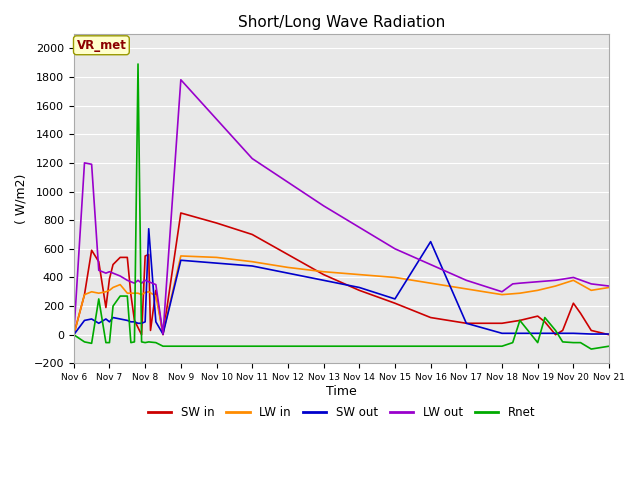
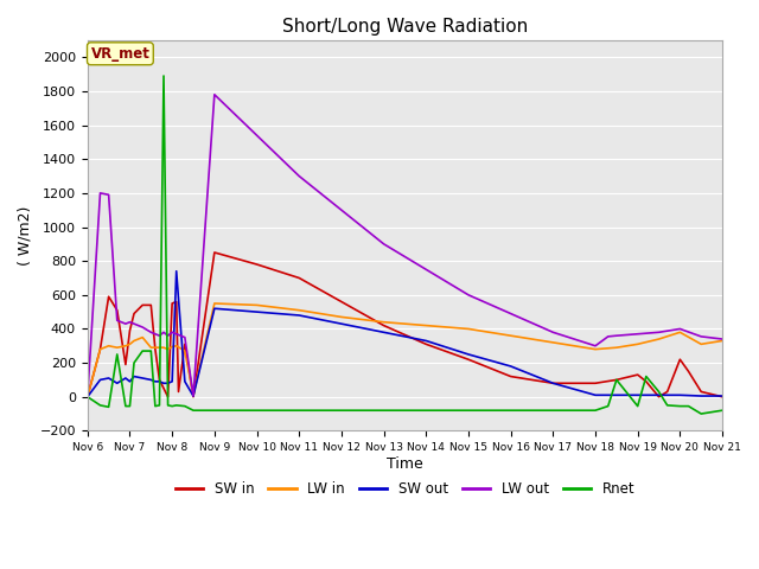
LW out/Nov 11: 1230 -> 1300
SW out/Nov 16: 650 -> 180
